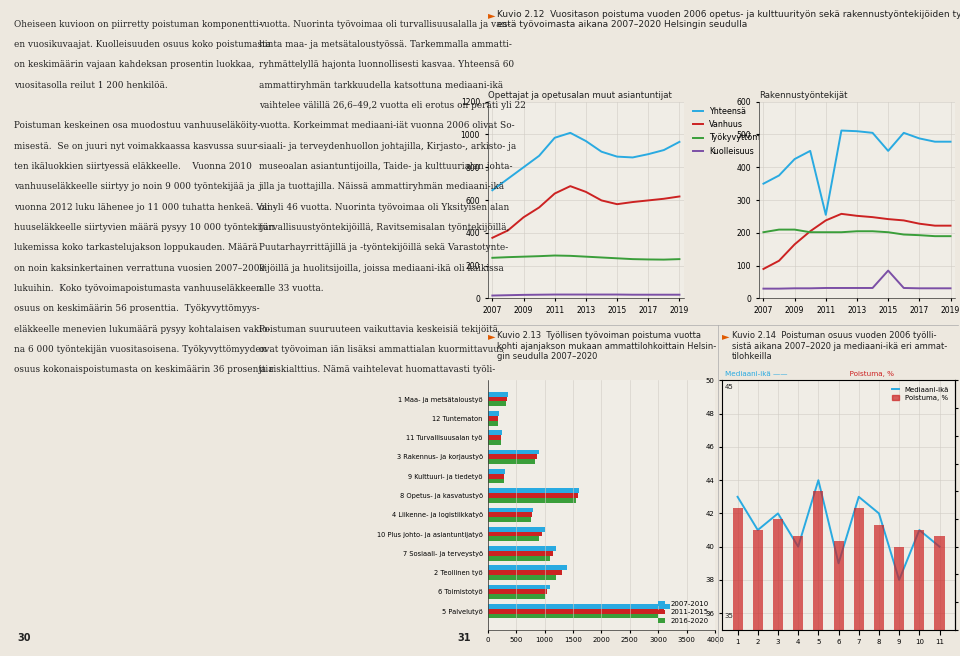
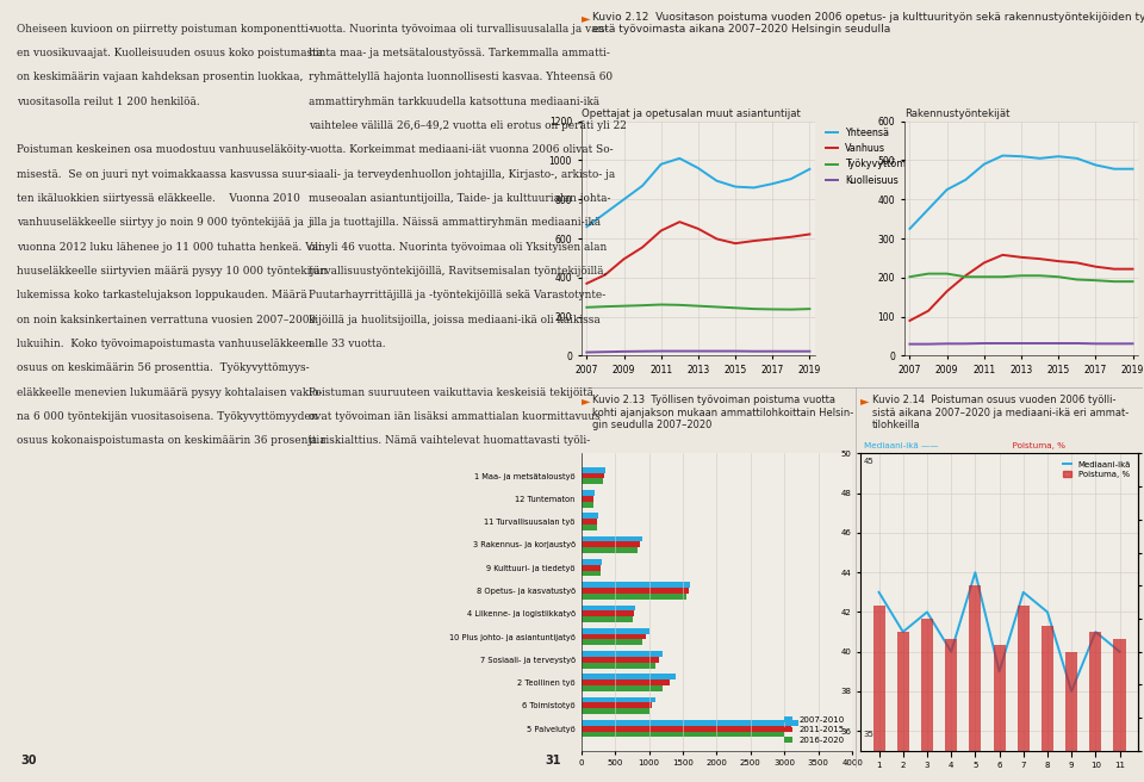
Rakennustyöntekijät/Yhteensä/2007: 350 -> 325
Rakennustyöntekijät/Yhteensä/2011: 255 -> 490
Rakennustyöntekijät/Yhteensä/2015: 450 -> 510
Rakennustyöntekijät/Kuolleisuus/2015: 85 -> 32
